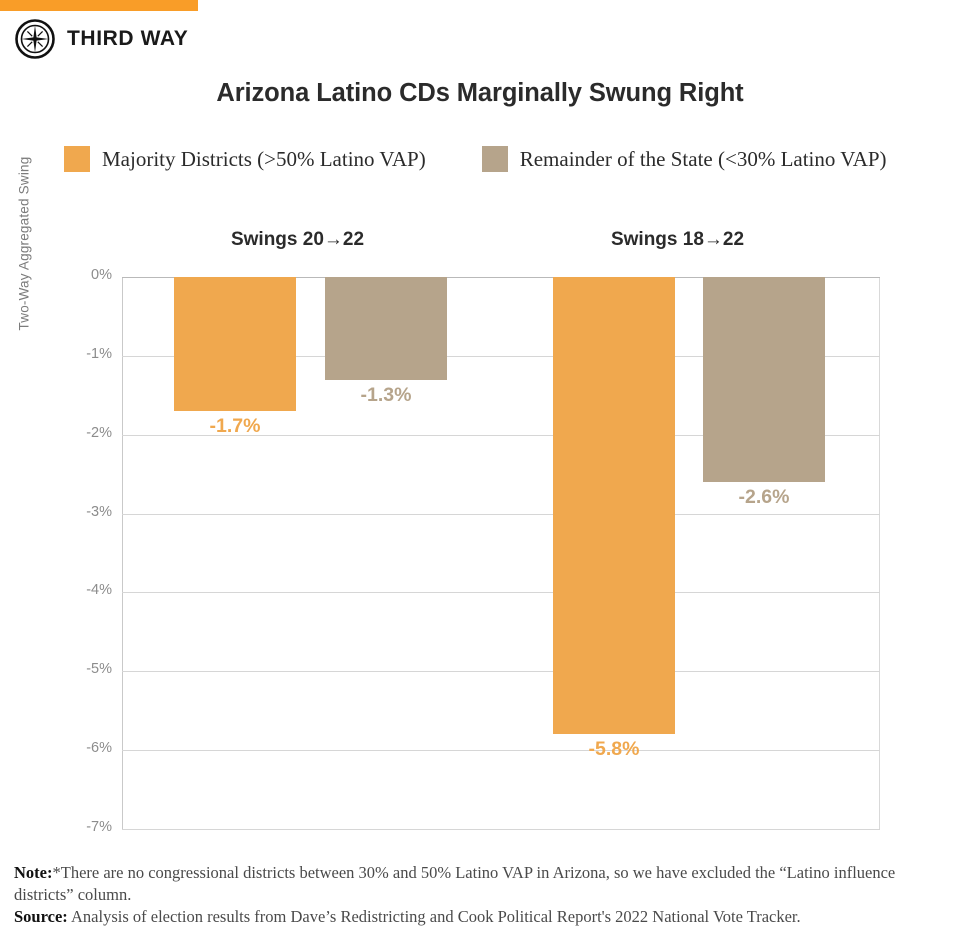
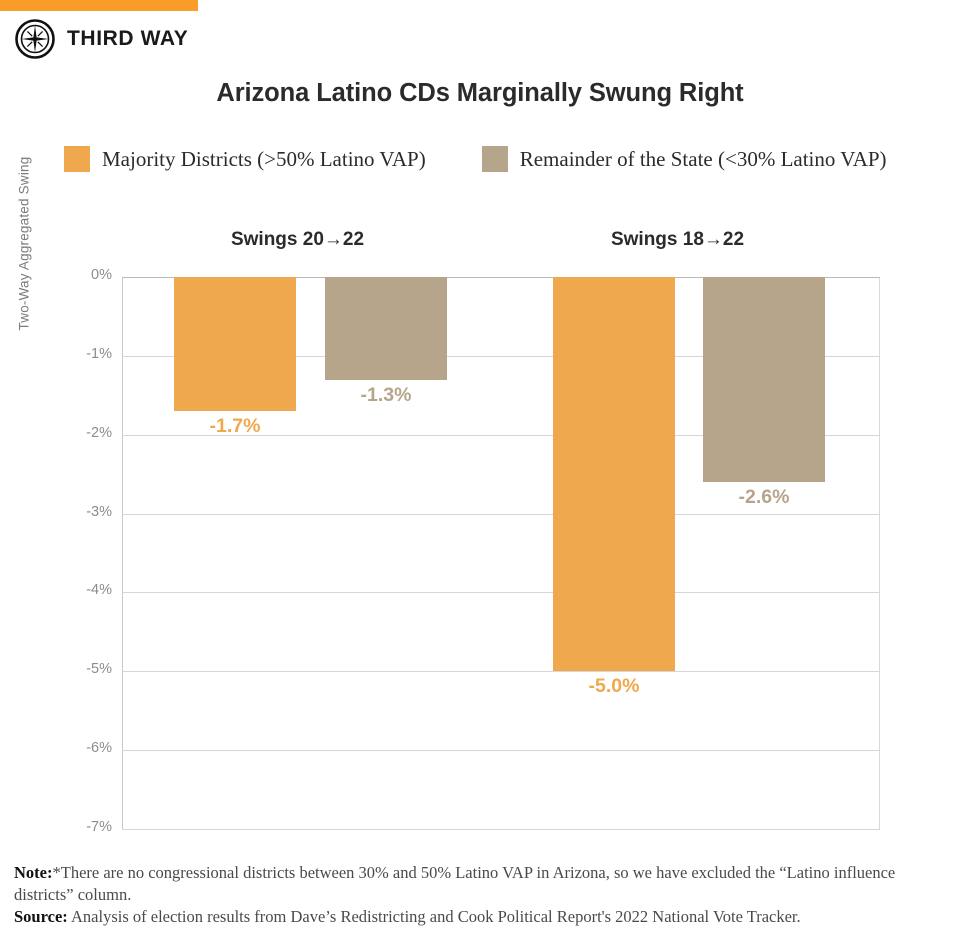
Majority Districts (>50% Latino VAP)/Swings 18→22: -5.8% -> -5.0%
